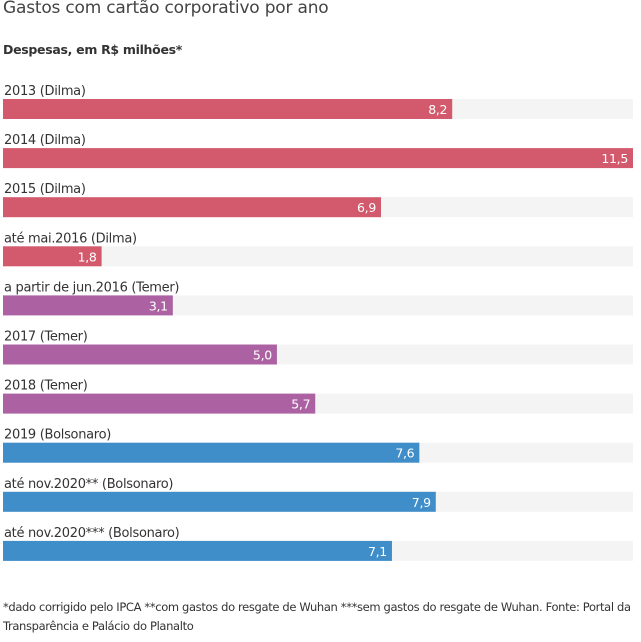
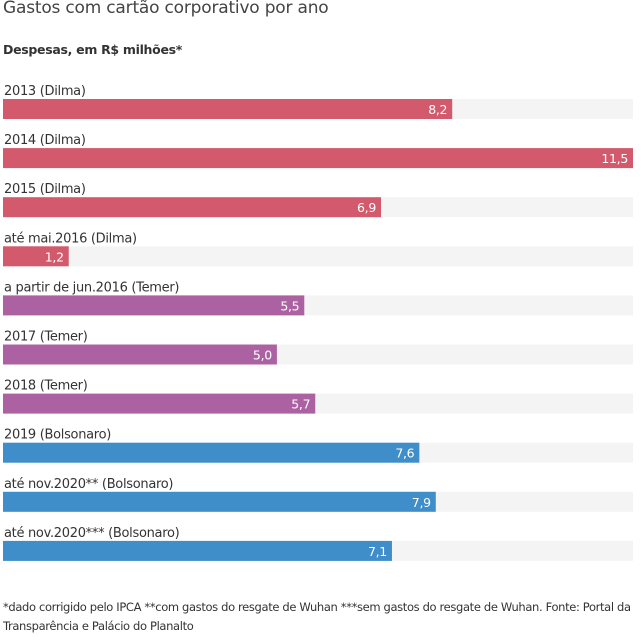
até mai.2016 (Dilma): 1,8 -> 1,2
a partir de jun.2016 (Temer): 3,1 -> 5,5
